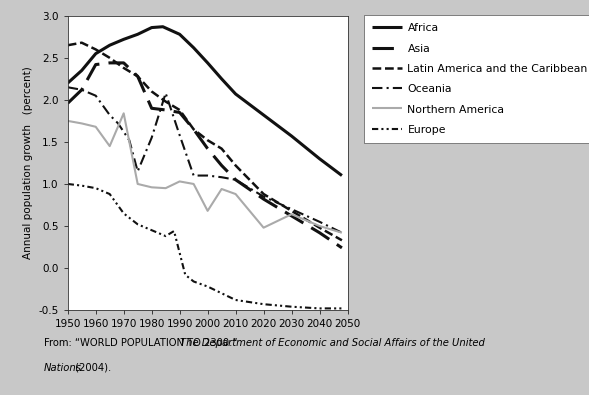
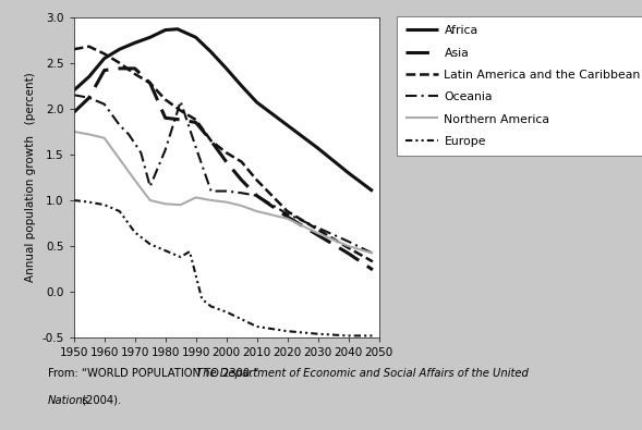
Northern America/1970: 1.84 -> 1.22
Northern America/2000: 0.68 -> 0.98
Northern America/2020: 0.48 -> 0.80
